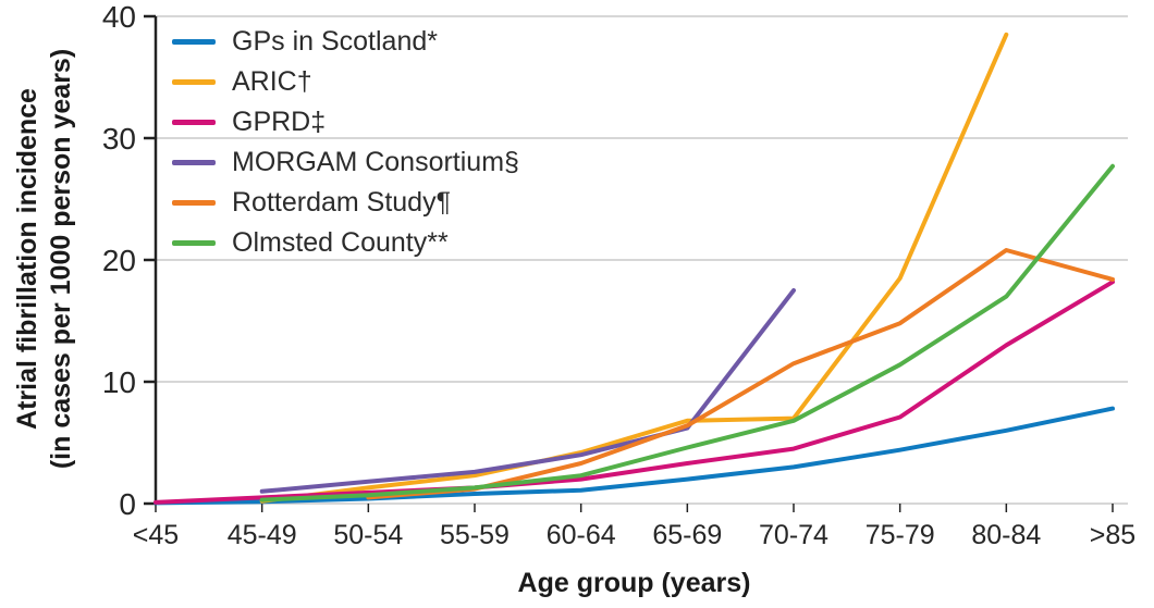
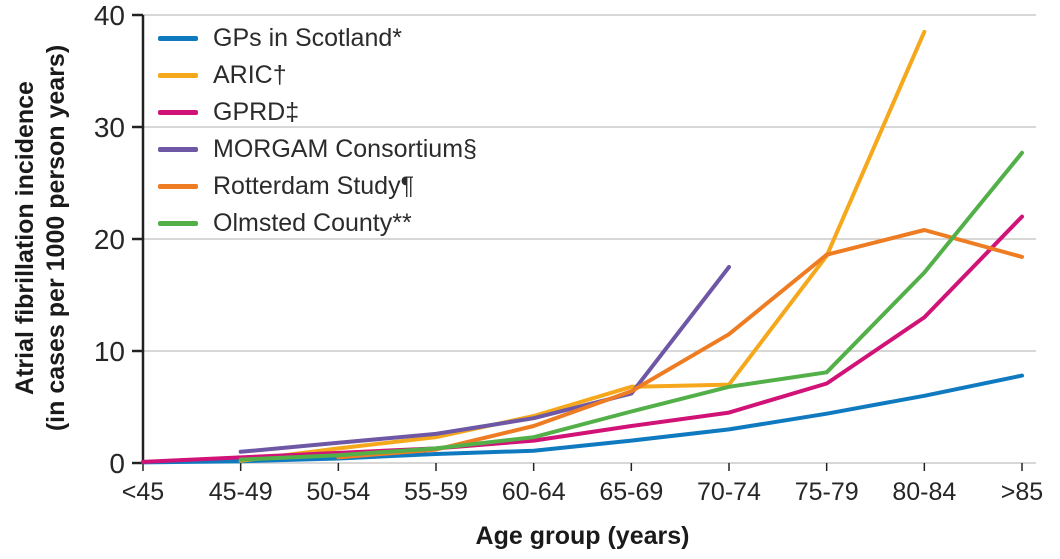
Rotterdam Study¶/75-79: 14.8 -> 18.6
Olmsted County**/75-79: 11.4 -> 8.1
GPRD‡/>85: 18.2 -> 22.0
